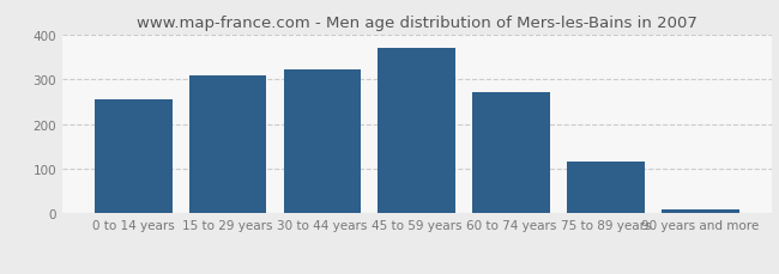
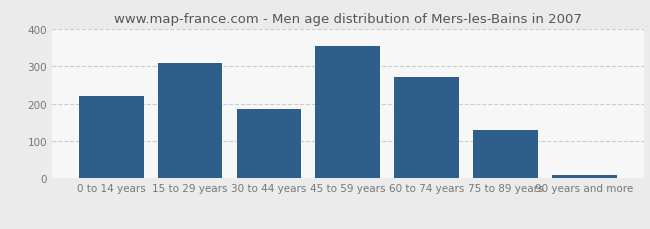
0 to 14 years: 255 -> 220
30 to 44 years: 322 -> 185
45 to 59 years: 370 -> 355
75 to 89 years: 116 -> 130
